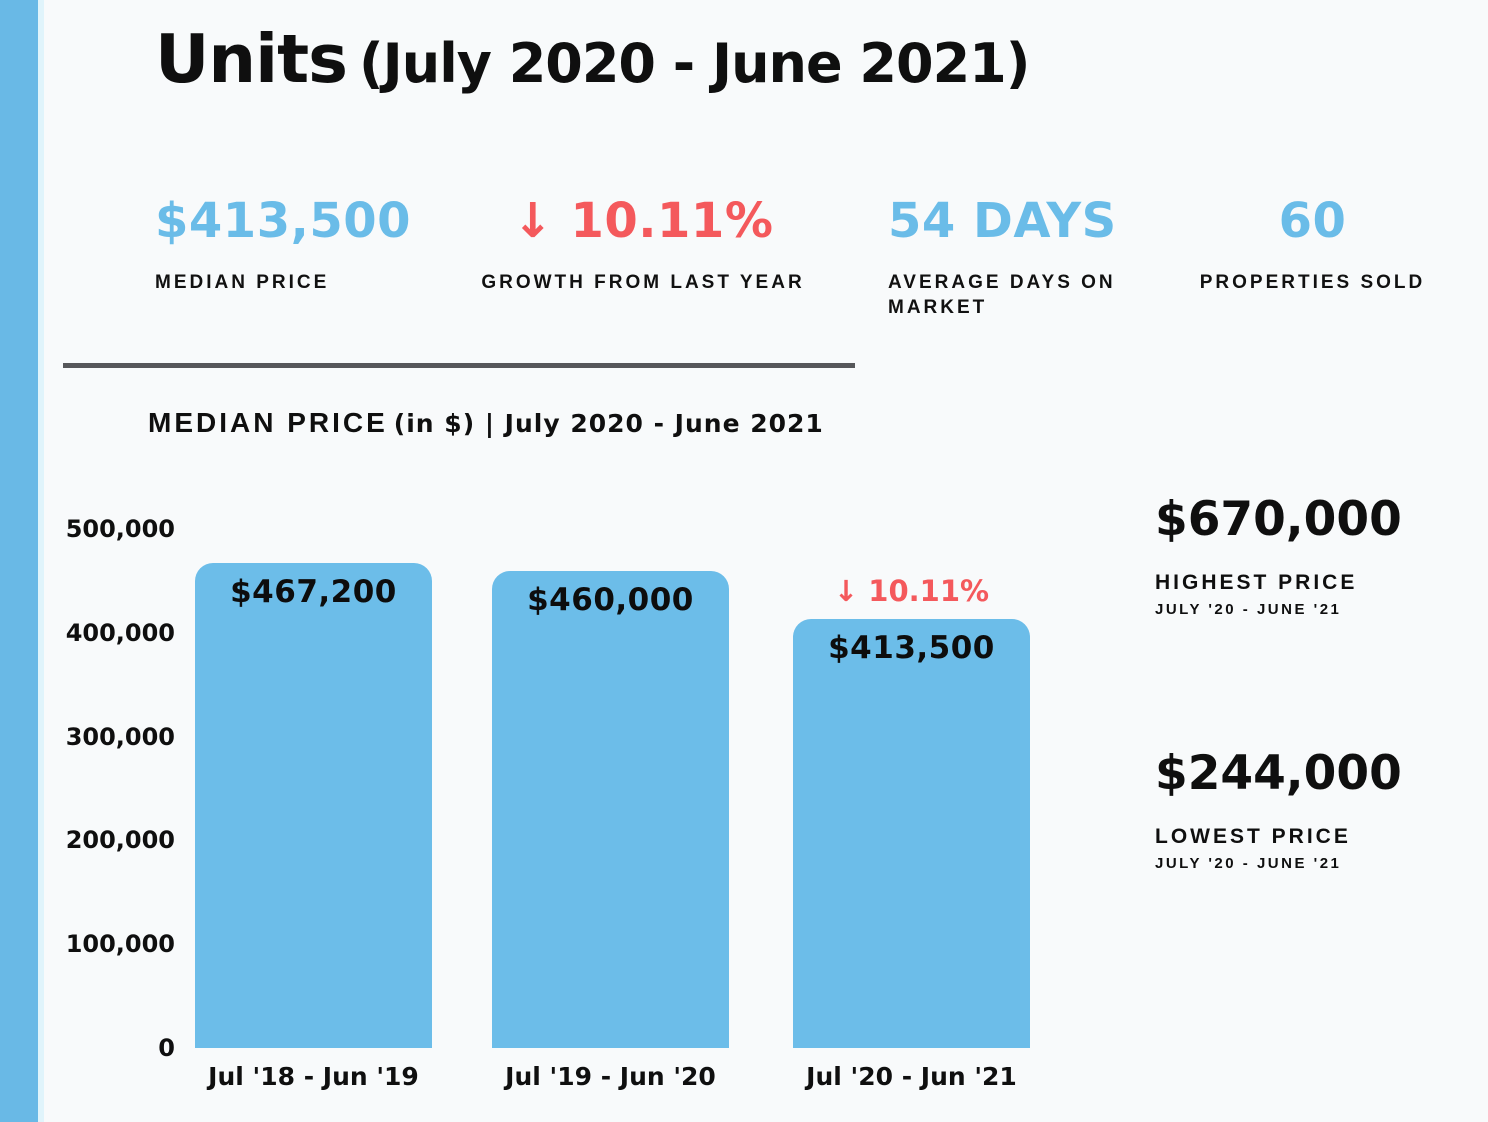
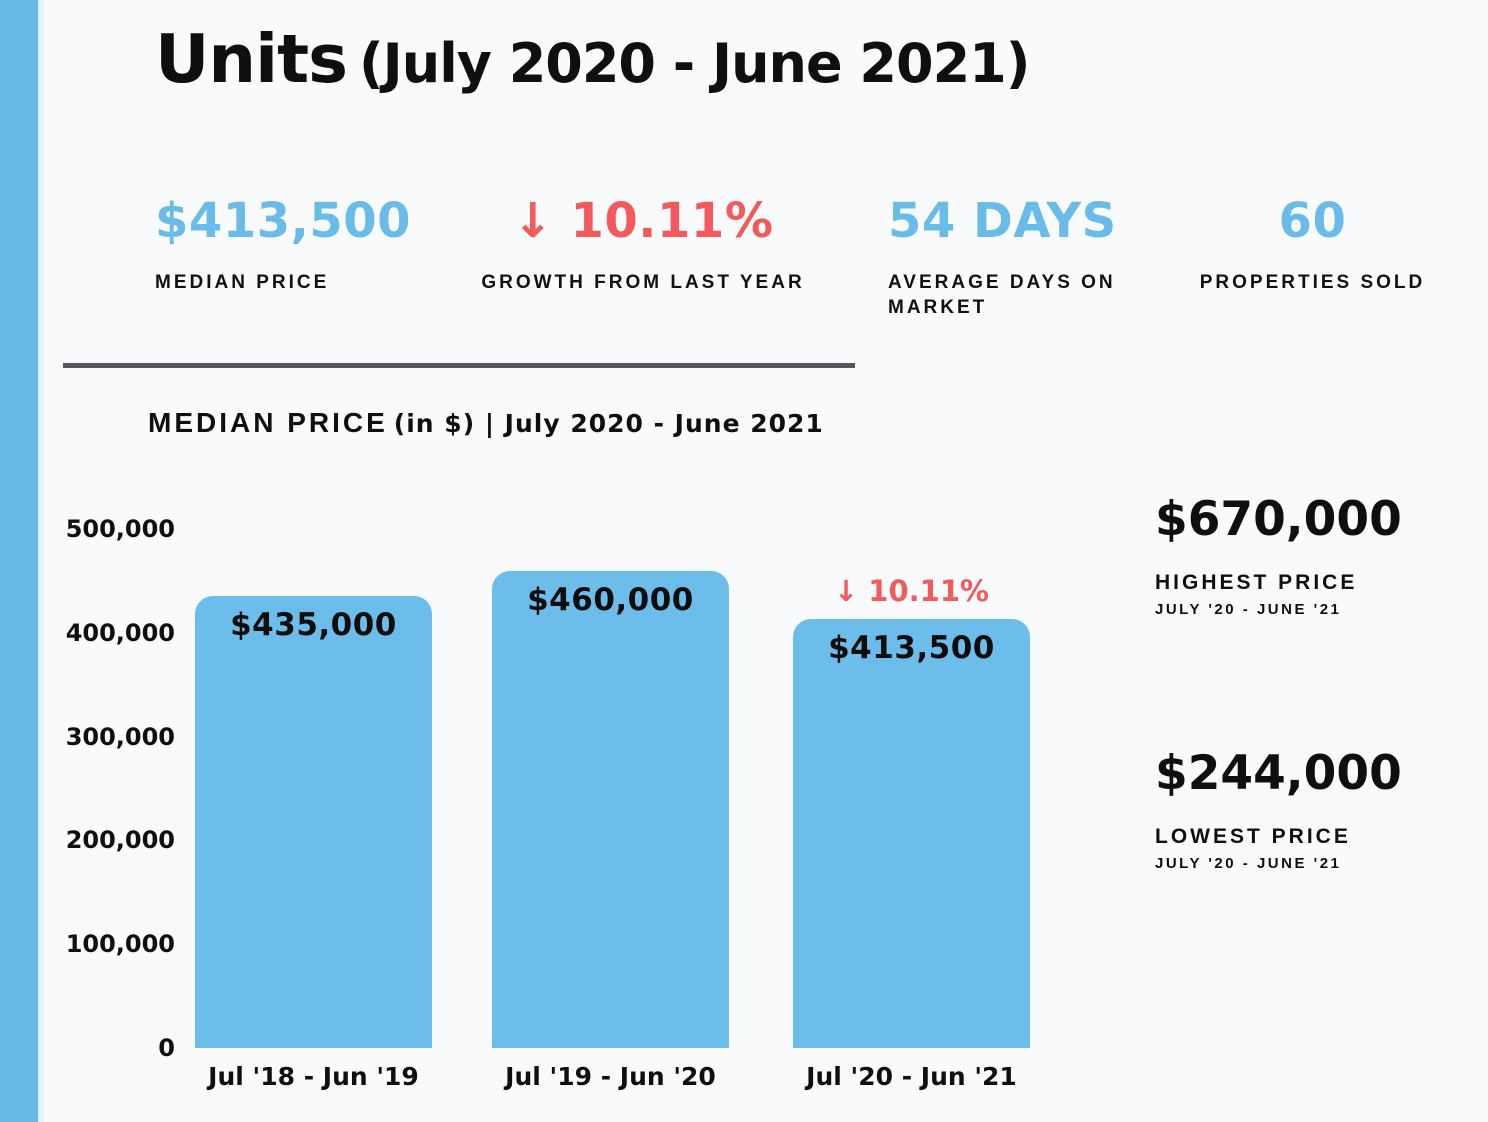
Jul '18 - Jun '19: $467,200 -> $435,000
